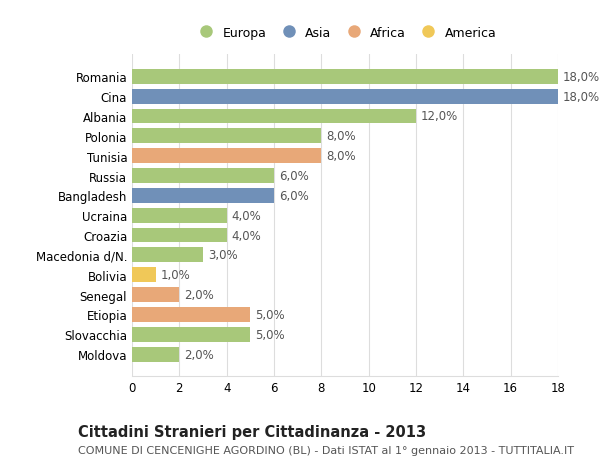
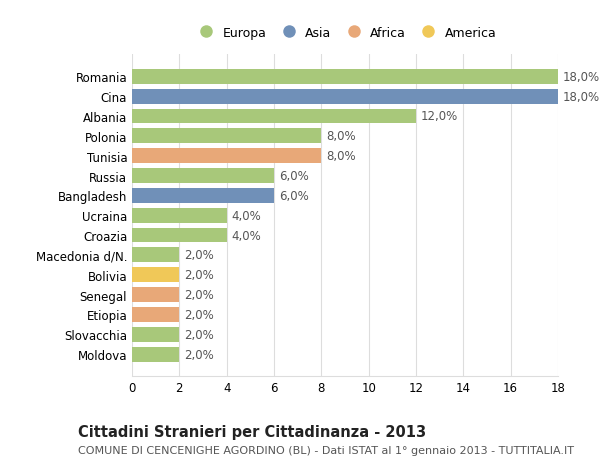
Macedonia d/N.: 3,0% -> 2,0%
Bolivia: 1,0% -> 2,0%
Etiopia: 5,0% -> 2,0%
Slovacchia: 5,0% -> 2,0%
